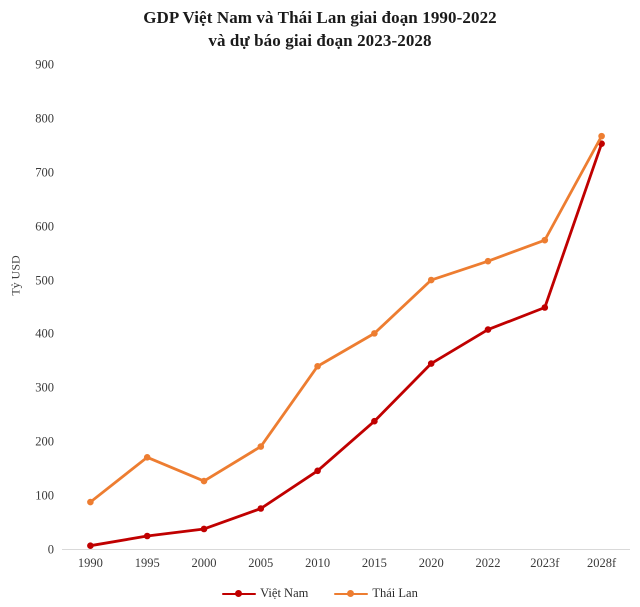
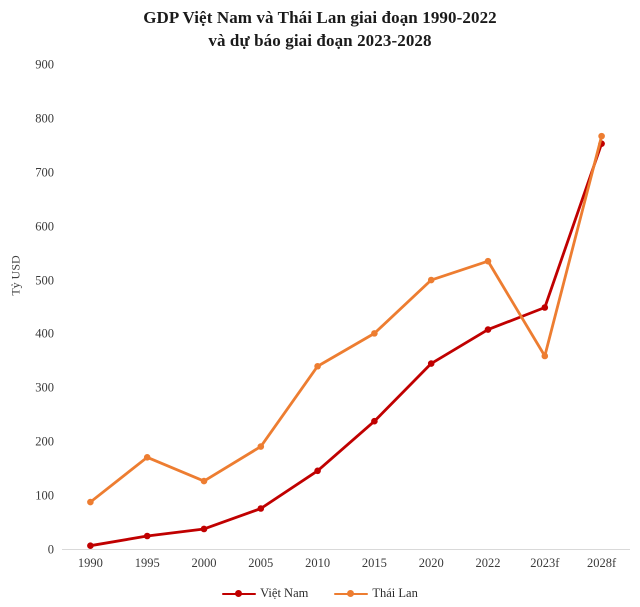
Thái Lan/2023f: 580 -> 360
